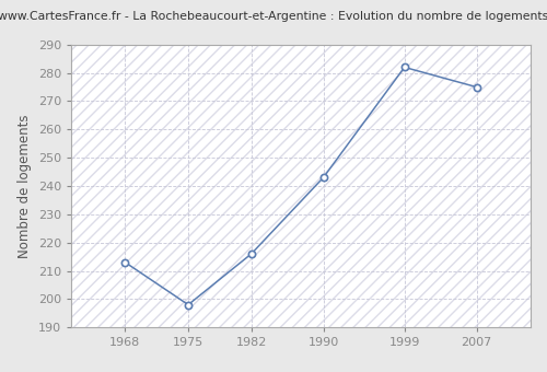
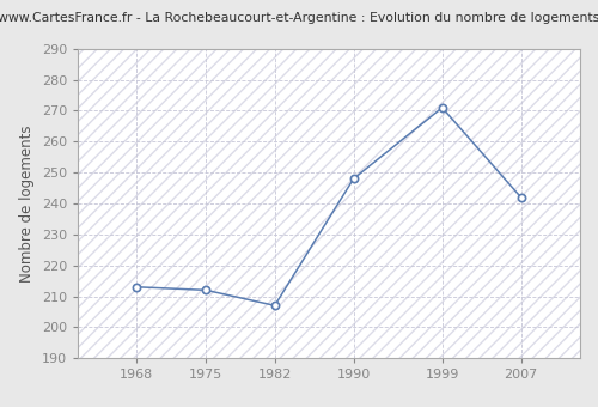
1975: 198 -> 212
1982: 216 -> 207
1990: 243 -> 248
1999: 282 -> 271
2007: 275 -> 242
